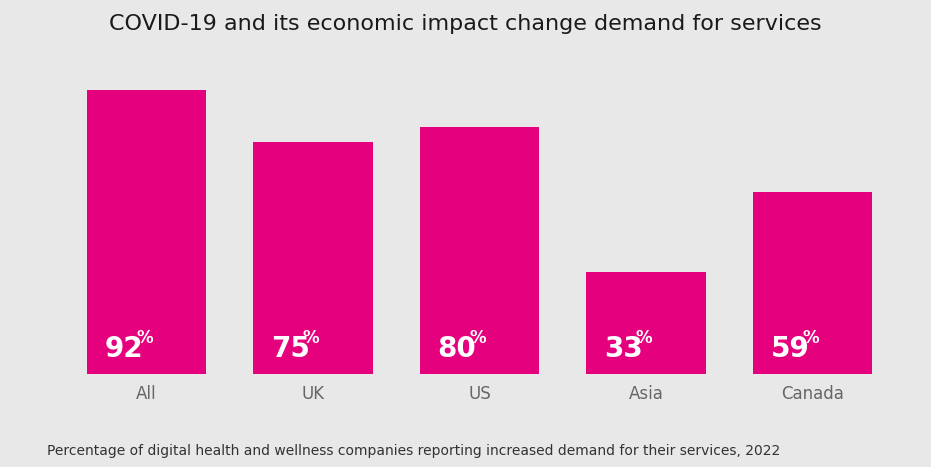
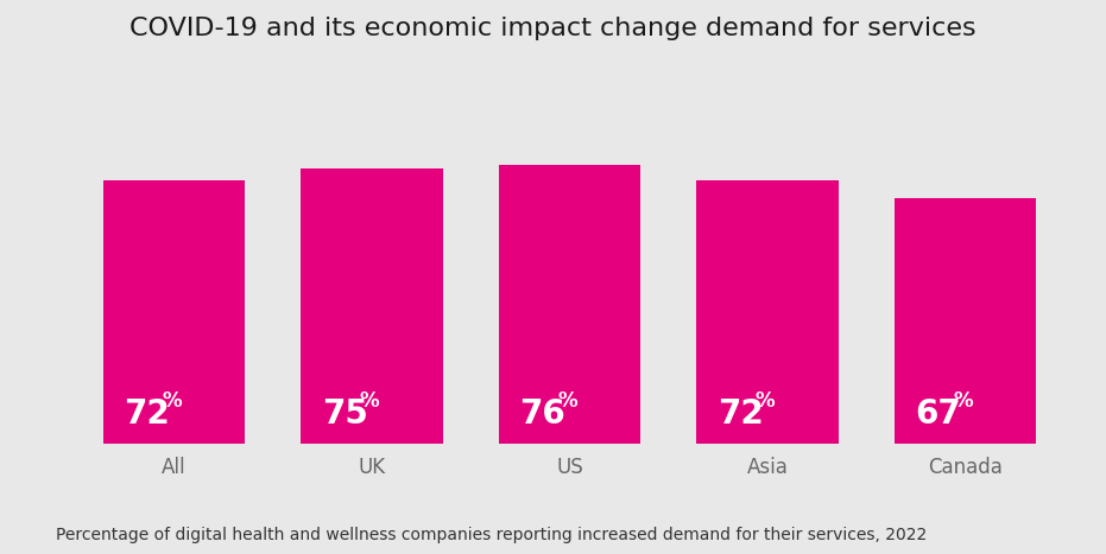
All: 92 -> 72
US: 80 -> 76
Asia: 33 -> 72
Canada: 59 -> 67
